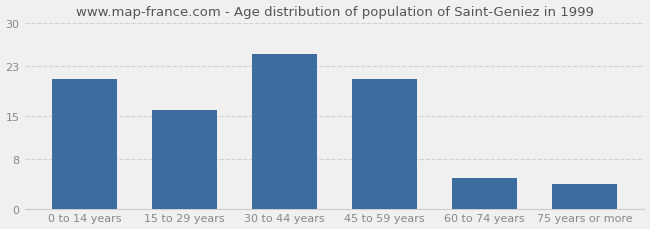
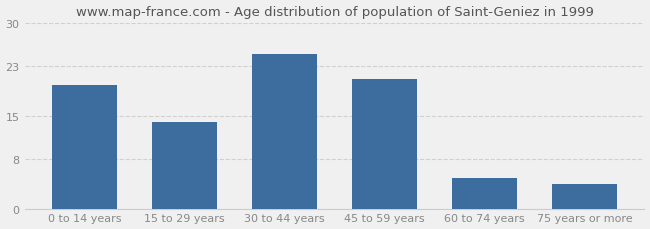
0 to 14 years: 21 -> 20
15 to 29 years: 16 -> 14
